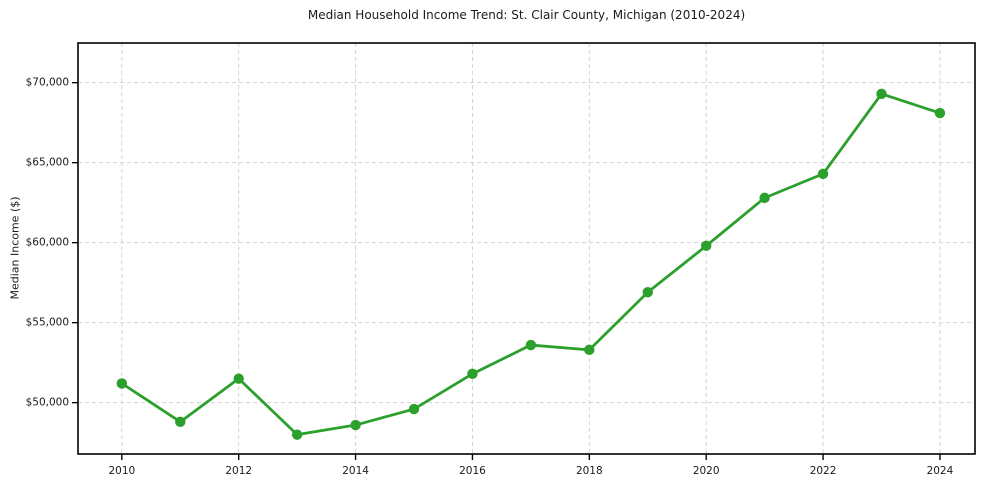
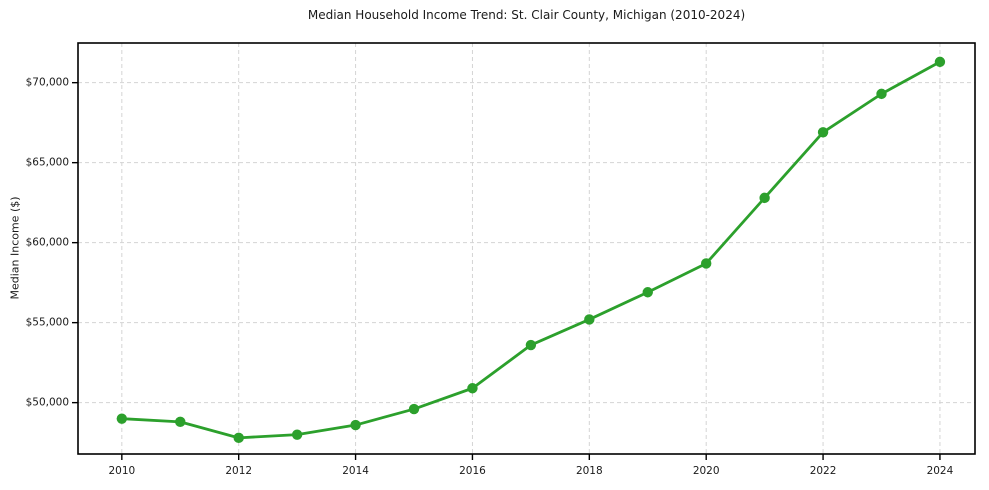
2010: $51200 -> $49000
2012: $51500 -> $47800
2016: $51800 -> $50900
2018: $53300 -> $55200
2020: $59800 -> $58700
2022: $64300 -> $66900
2024: $68100 -> $71300
